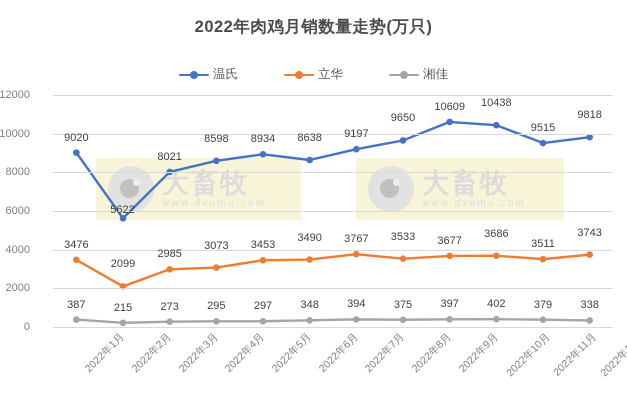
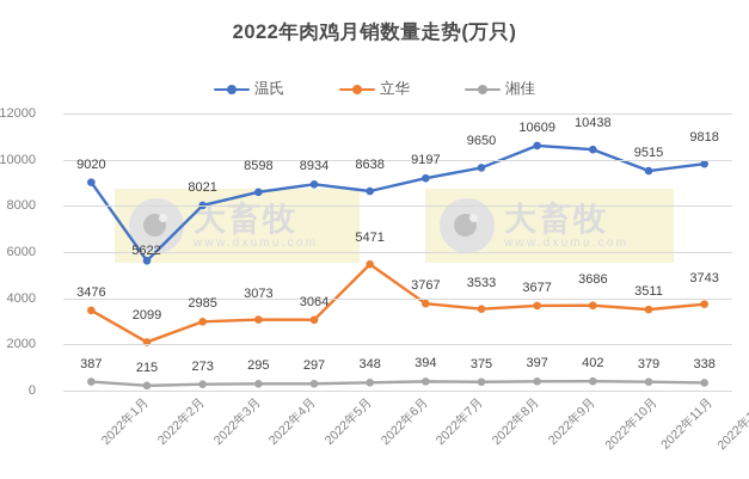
立华/2022年5月: 3453 -> 3064
立华/2022年6月: 3490 -> 5471
